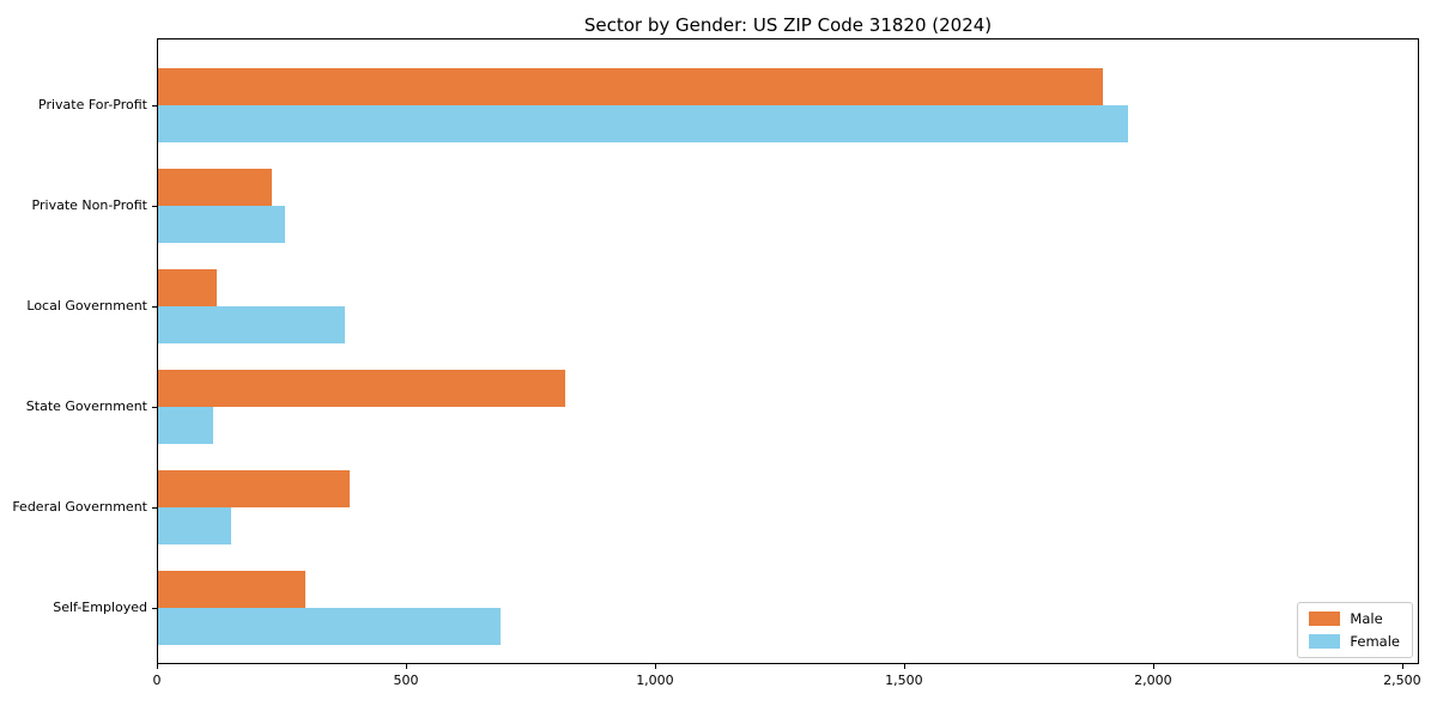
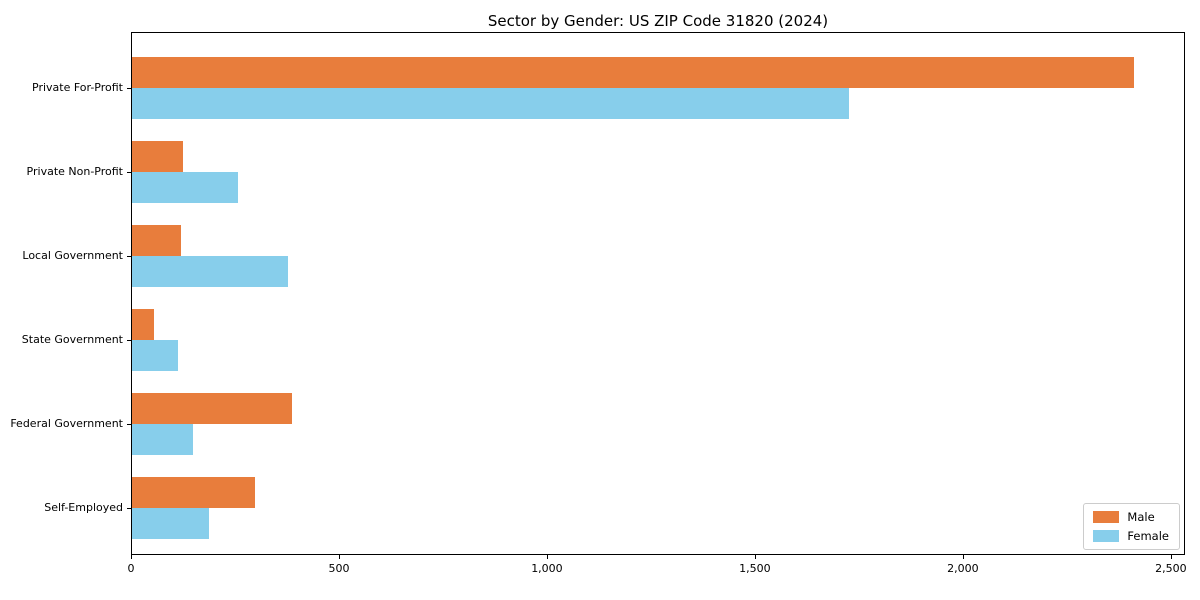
Male/Private For-Profit: 1900 -> 2410
Female/Private For-Profit: 1950 -> 1730
Male/Private Non-Profit: 230 -> 120
Male/State Government: 820 -> 50
Female/Self-Employed: 690 -> 180
